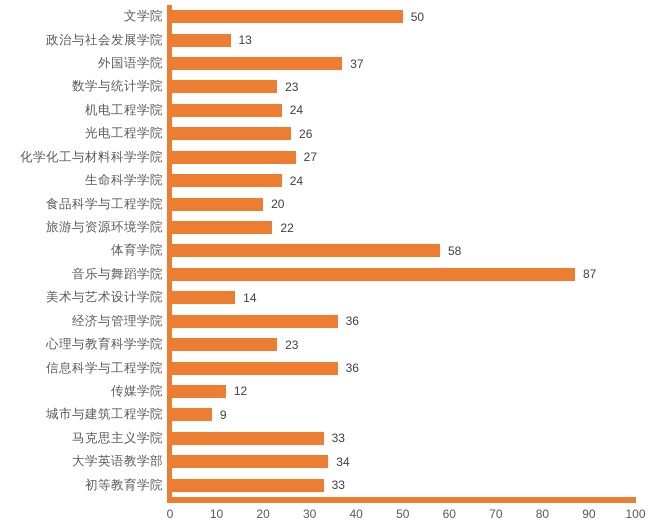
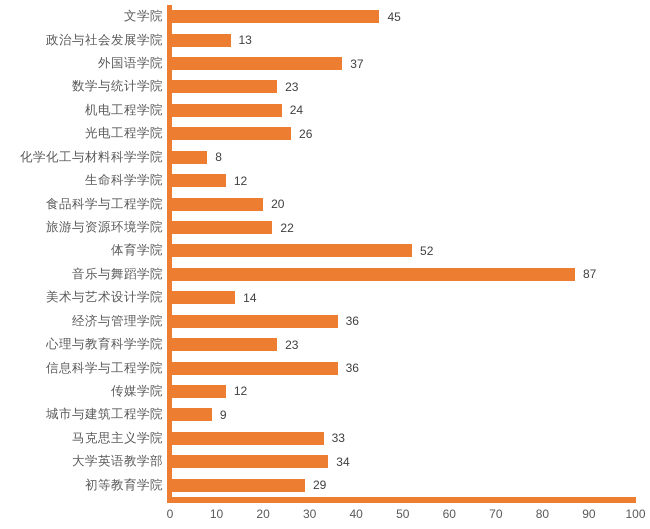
文学院: 50 -> 45
化学化工与材料科学学院: 27 -> 8
生命科学学院: 24 -> 12
体育学院: 58 -> 52
初等教育学院: 33 -> 29
